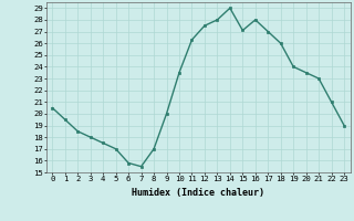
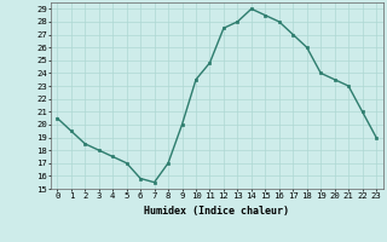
11: 26.3 -> 24.8
15: 27.1 -> 28.5
